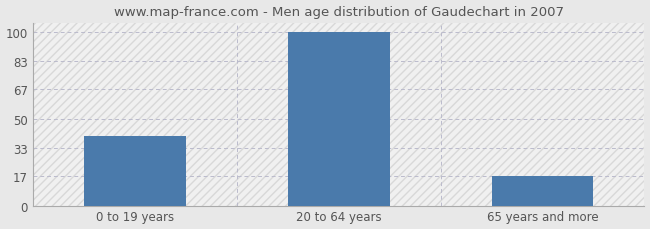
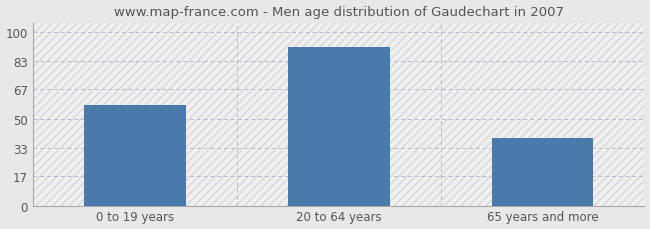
0 to 19 years: 40 -> 58
20 to 64 years: 100 -> 91
65 years and more: 17 -> 39
